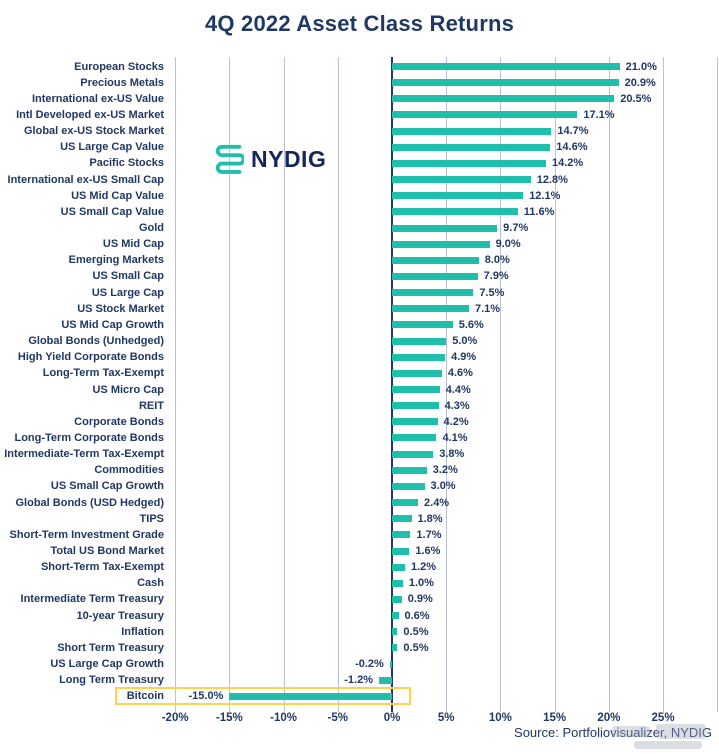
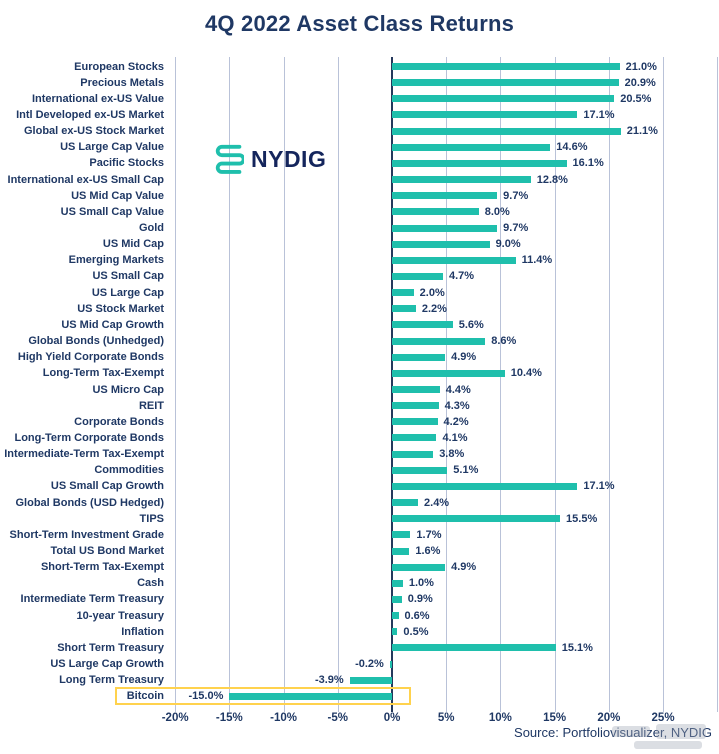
Global ex-US Stock Market: 14.7% -> 21.1%
Pacific Stocks: 14.2% -> 16.1%
US Mid Cap Value: 12.1% -> 9.7%
US Small Cap Value: 11.6% -> 8.0%
Emerging Markets: 8.0% -> 11.4%
US Small Cap: 7.9% -> 4.7%
US Large Cap: 7.5% -> 2.0%
US Stock Market: 7.1% -> 2.2%
Global Bonds (Unhedged): 5.0% -> 8.6%
Long-Term Tax-Exempt: 4.6% -> 10.4%
Commodities: 3.2% -> 5.1%
US Small Cap Growth: 3.0% -> 17.1%
TIPS: 1.8% -> 15.5%
Short-Term Tax-Exempt: 1.2% -> 4.9%
Short Term Treasury: 0.5% -> 15.1%
Long Term Treasury: -1.2% -> -3.9%
